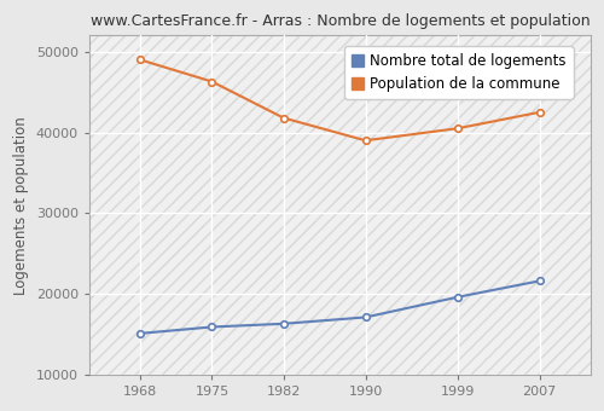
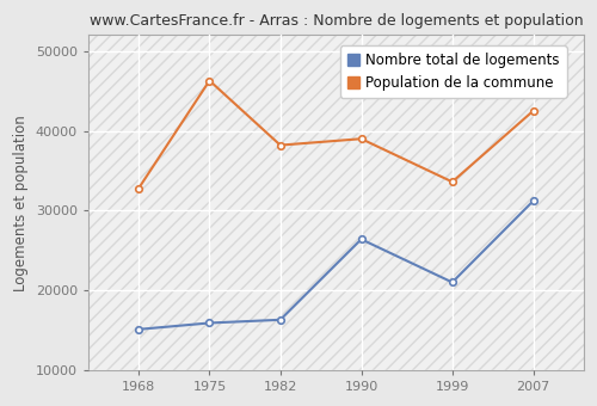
Population de la commune/1968: 49000 -> 32800
Population de la commune/1982: 41800 -> 38200
Nombre total de logements/1990: 17100 -> 26400
Nombre total de logements/1999: 19600 -> 21000
Population de la commune/1999: 40500 -> 33600
Nombre total de logements/2007: 21600 -> 31200
